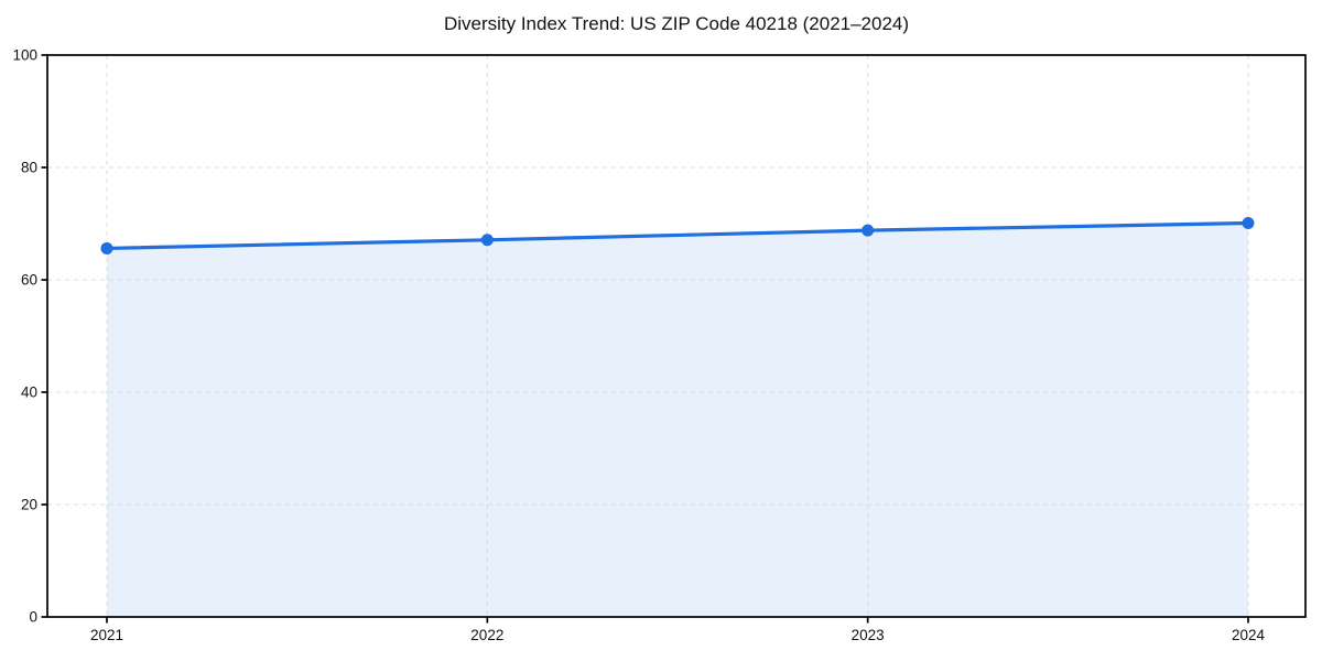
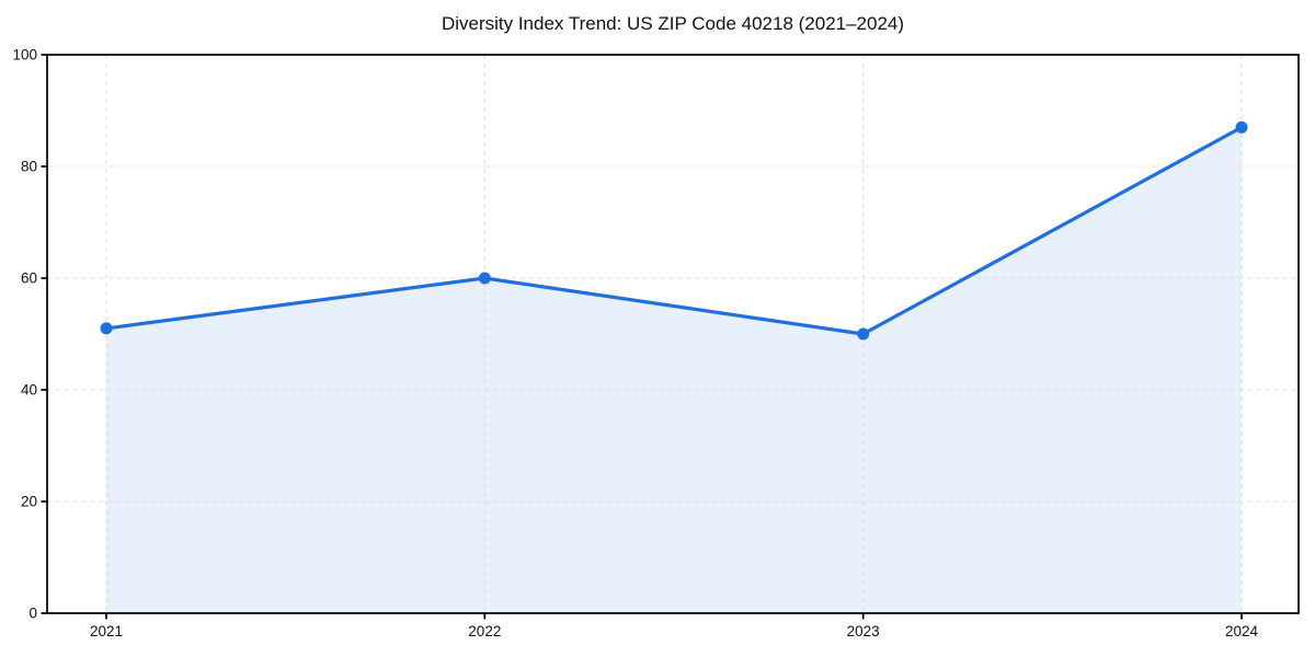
2021: 66 -> 51
2022: 67 -> 60
2023: 69 -> 50
2024: 70 -> 87
